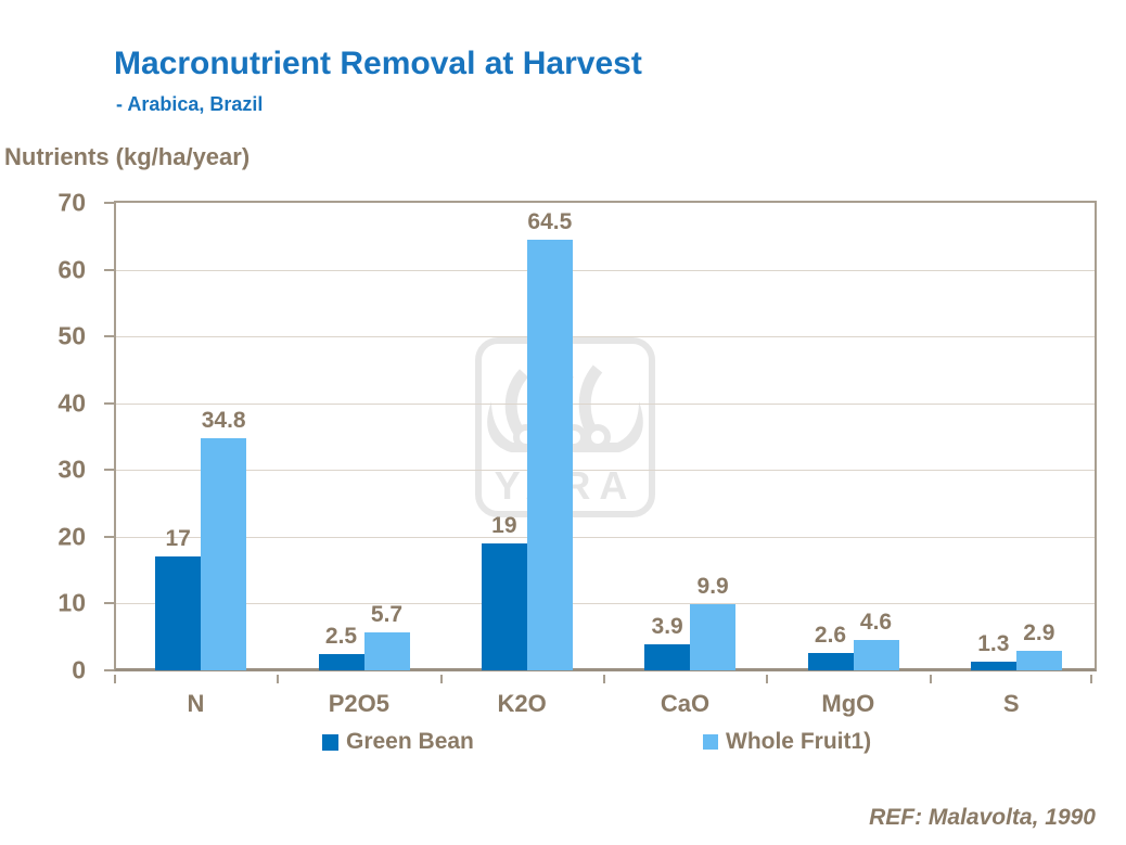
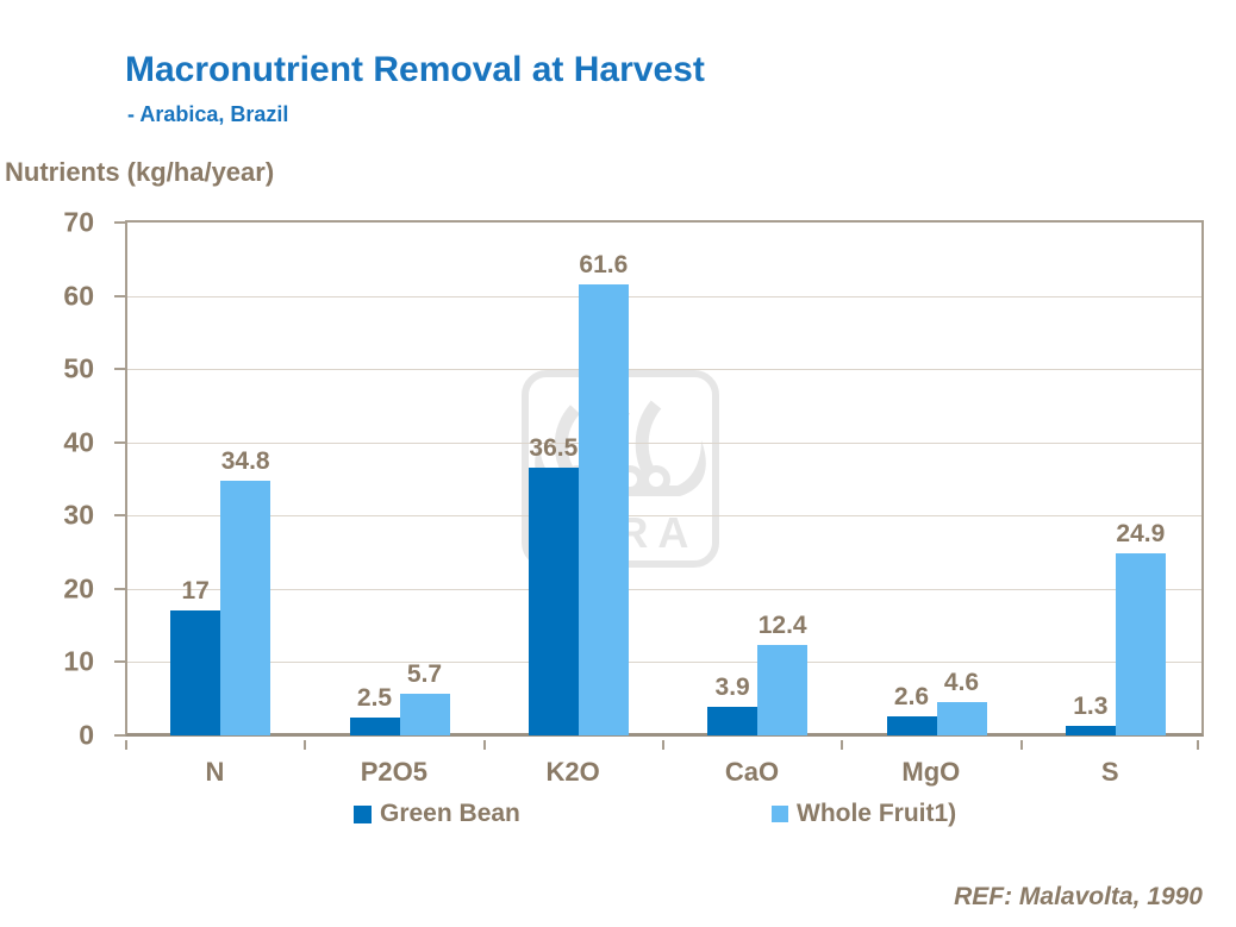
Green Bean/K2O: 19 -> 36.5
Whole Fruit1)/K2O: 64.5 -> 61.6
Whole Fruit1)/CaO: 9.9 -> 12.4
Whole Fruit1)/S: 2.9 -> 24.9
